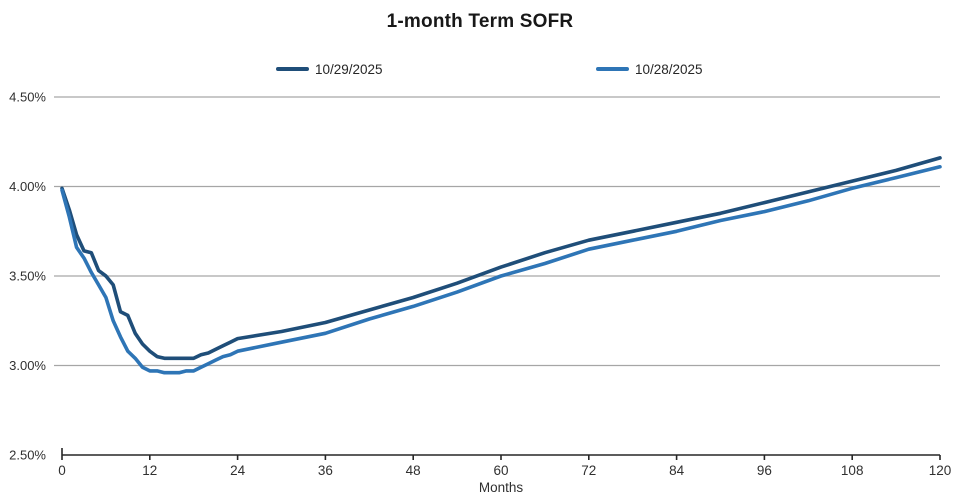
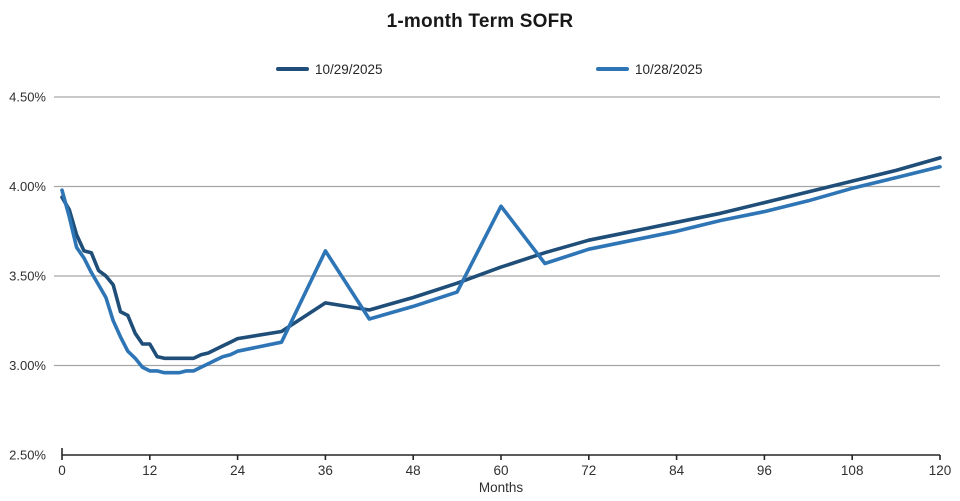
10/29/2025/0: 3.99% -> 3.94%
10/29/2025/12: 3.08% -> 3.12%
10/29/2025/36: 3.24% -> 3.35%
10/28/2025/36: 3.18% -> 3.64%
10/28/2025/60: 3.50% -> 3.89%
